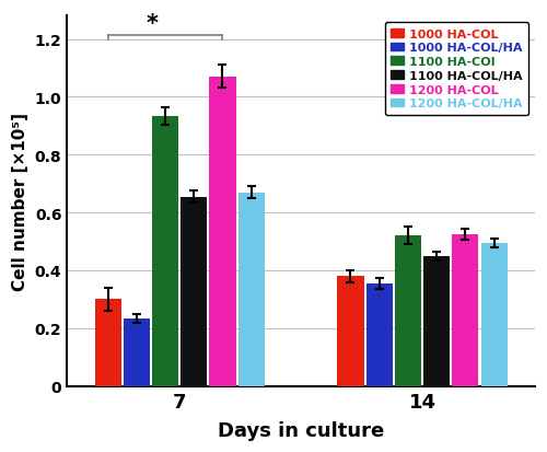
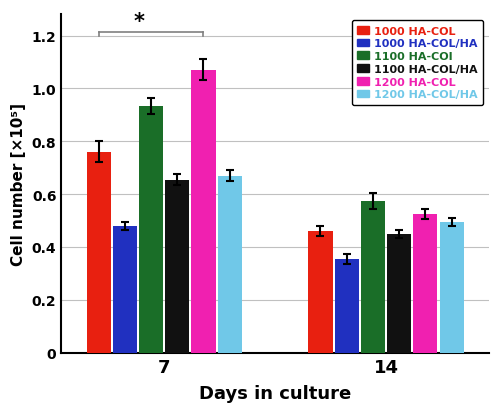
1000 HA-COL/7: 0.30 -> 0.76
1000 HA-COL/HA/7: 0.235 -> 0.480
1000 HA-COL/14: 0.38 -> 0.46
1100 HA-COI/14: 0.520 -> 0.575
